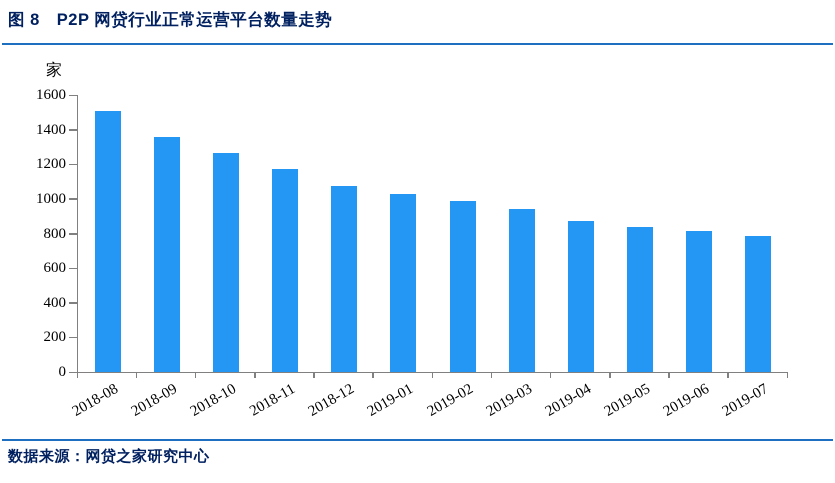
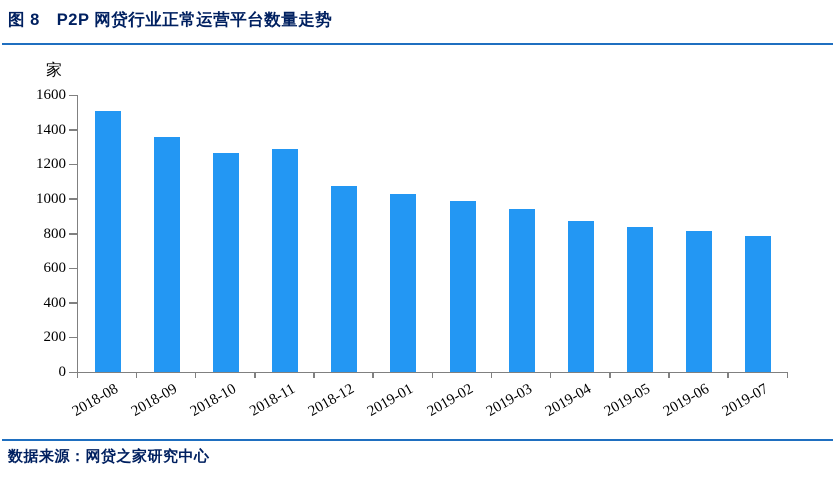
2018-11: 1180 -> 1290
